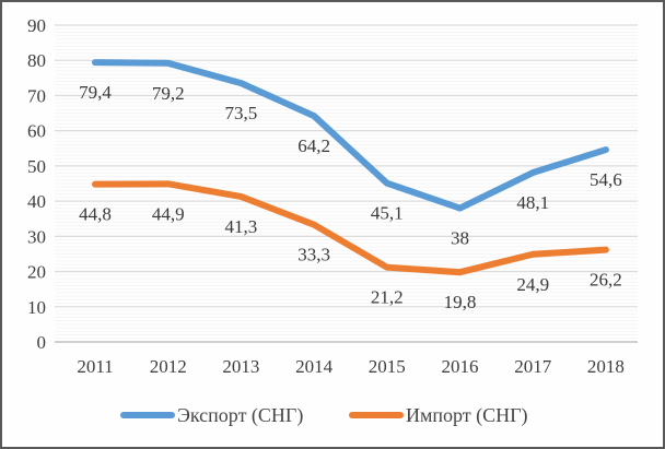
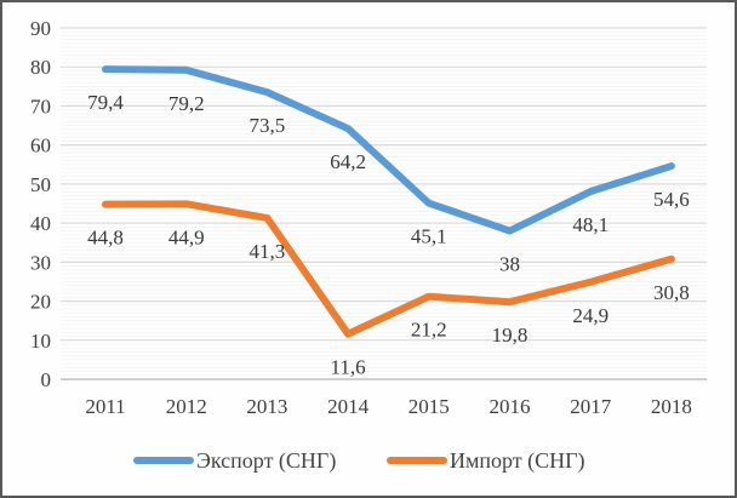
Импорт (СНГ)/2014: 33,3 -> 11,6
Импорт (СНГ)/2018: 26,2 -> 30,8
